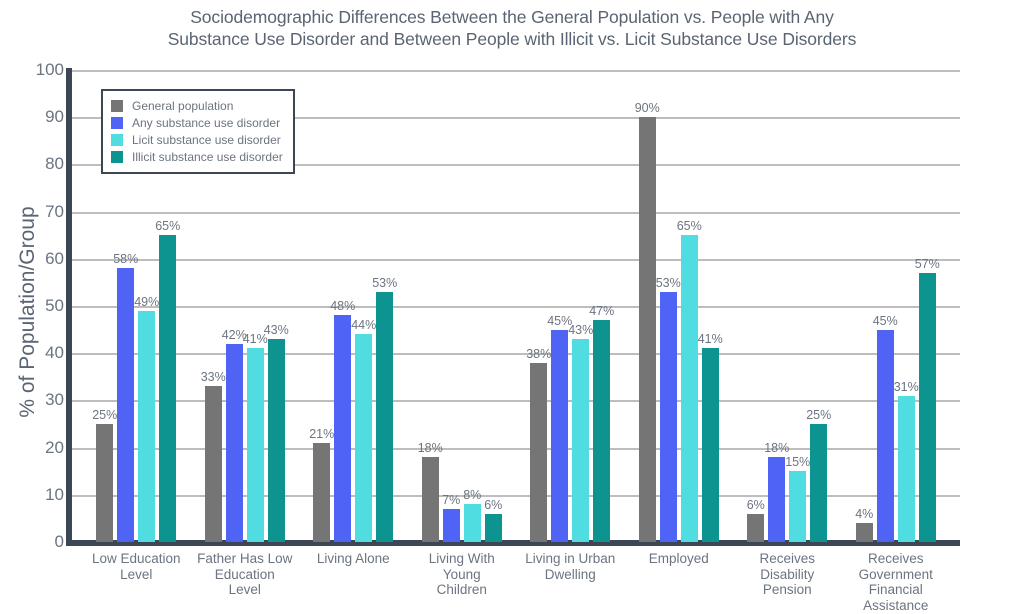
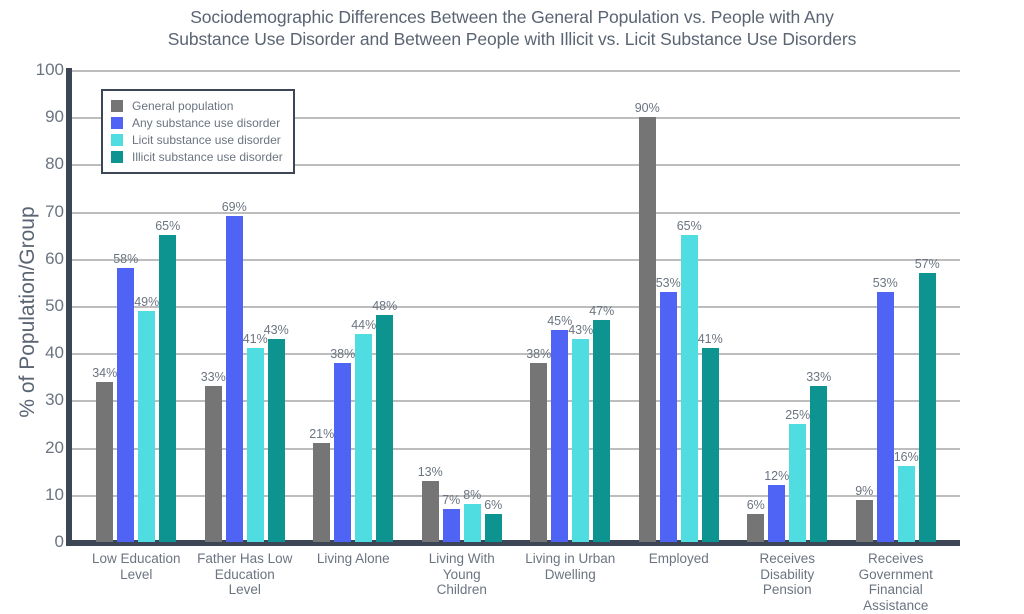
General population/Low Education Level: 25% -> 34%
Any substance use disorder/Father Has Low Education Level: 42% -> 69%
Any substance use disorder/Living Alone: 48% -> 38%
Illicit substance use disorder/Living Alone: 53% -> 48%
General population/Living With Young Children: 18% -> 13%
Any substance use disorder/Receives Disability Pension: 18% -> 12%
Licit substance use disorder/Receives Disability Pension: 15% -> 25%
Illicit substance use disorder/Receives Disability Pension: 25% -> 33%
General population/Receives Government Financial Assistance: 4% -> 9%
Any substance use disorder/Receives Government Financial Assistance: 45% -> 53%
Licit substance use disorder/Receives Government Financial Assistance: 31% -> 16%
